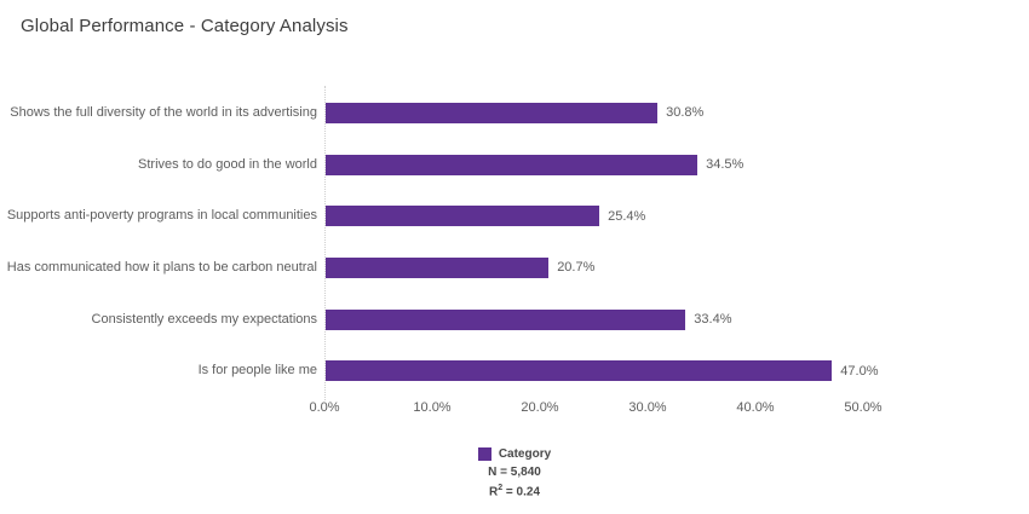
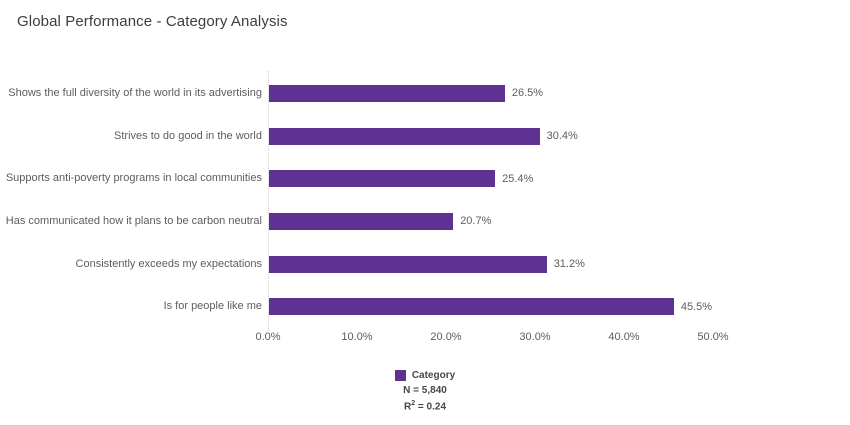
Shows the full diversity of the world in its advertising: 30.8% -> 26.5%
Strives to do good in the world: 34.5% -> 30.4%
Consistently exceeds my expectations: 33.4% -> 31.2%
Is for people like me: 47.0% -> 45.5%
